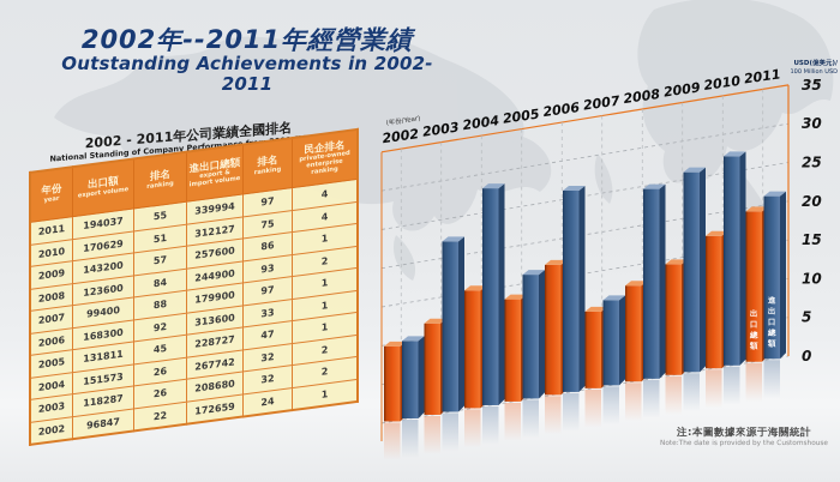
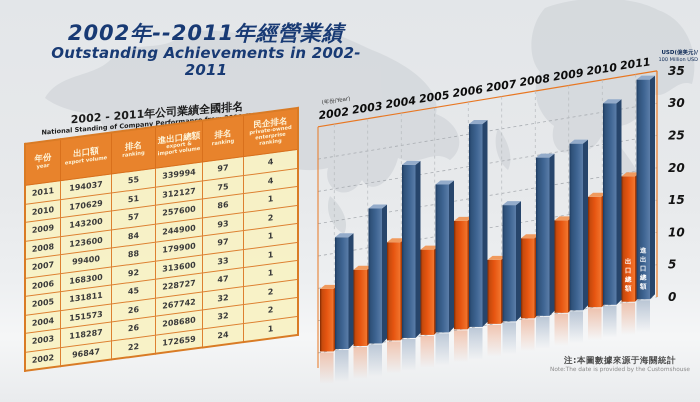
進出口總額/2002: 10 -> 17
進出口總額/2003: 22 -> 21
進出口總額/2004: 28 -> 27
進出口總額/2005: 16 -> 23
進出口總額/2006: 26 -> 31
進出口總額/2007: 11 -> 18
進出口總額/2010: 27 -> 31
進出口總額/2011: 21 -> 34
